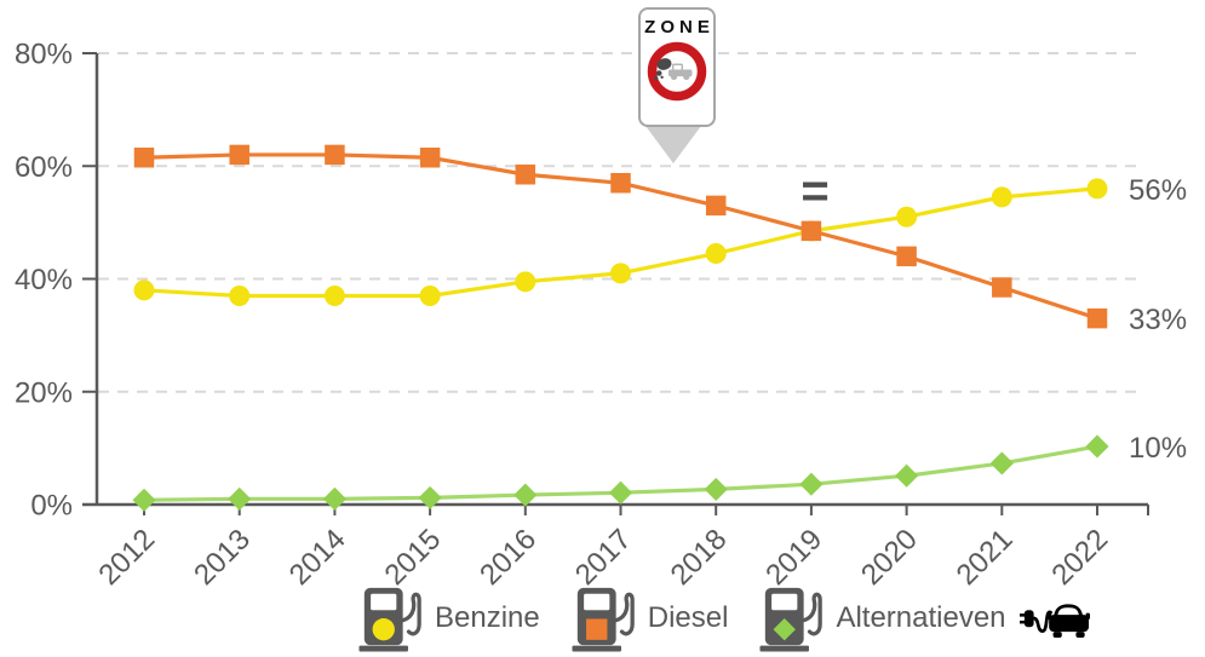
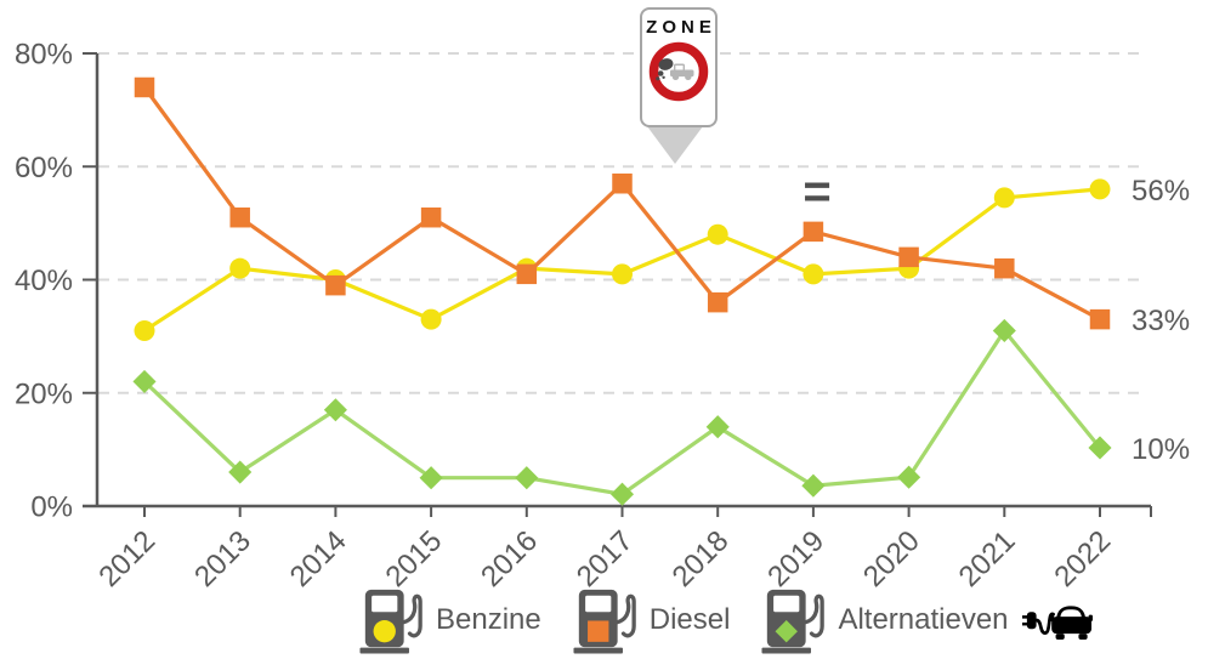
Benzine/2012: 38% -> 31%
Diesel/2012: 62% -> 74%
Alternatieven/2012: 1% -> 22%
Benzine/2013: 37% -> 42%
Diesel/2013: 62% -> 51%
Alternatieven/2013: 1% -> 6%
Benzine/2014: 37% -> 40%
Diesel/2014: 62% -> 39%
Alternatieven/2014: 1% -> 17%
Benzine/2015: 37% -> 33%
Diesel/2015: 62% -> 51%
Alternatieven/2015: 1% -> 5%
Benzine/2016: 40% -> 42%
Diesel/2016: 58% -> 41%
Alternatieven/2016: 2% -> 5%
Benzine/2018: 44% -> 48%
Diesel/2018: 53% -> 36%
Alternatieven/2018: 3% -> 14%
Benzine/2019: 48% -> 41%
Benzine/2020: 51% -> 42%
Diesel/2021: 38% -> 42%
Alternatieven/2021: 7% -> 31%
